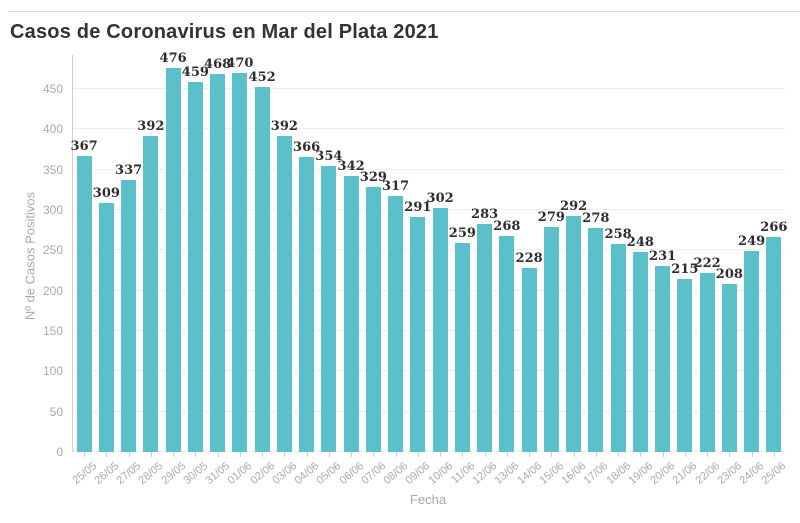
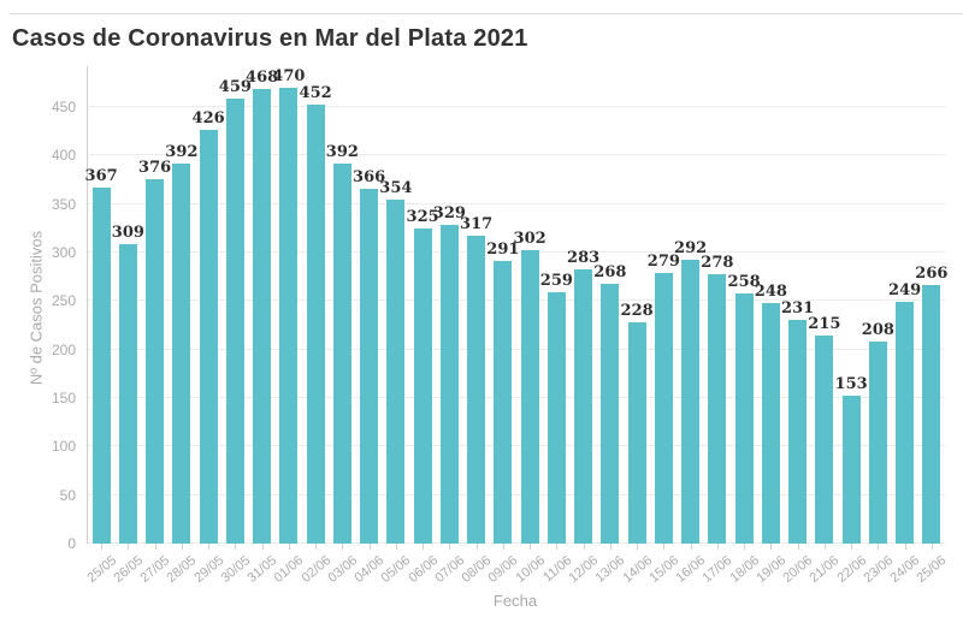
27/05: 337 -> 376
29/05: 476 -> 426
06/06: 342 -> 325
22/06: 222 -> 153
